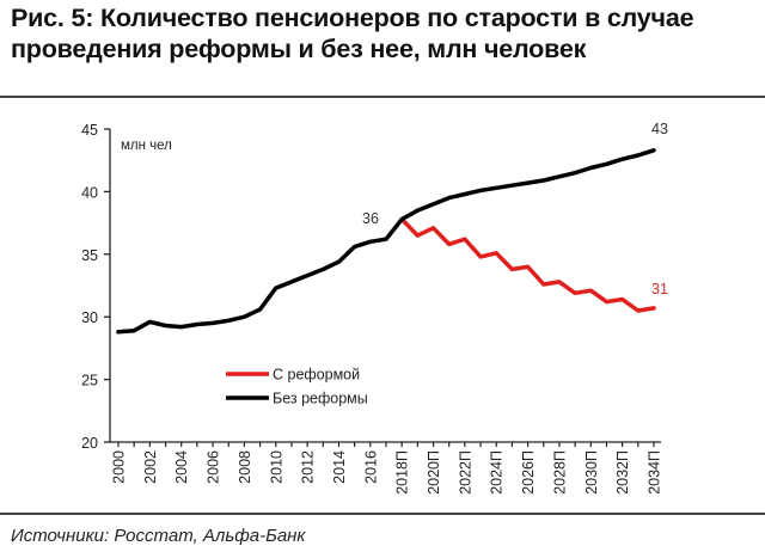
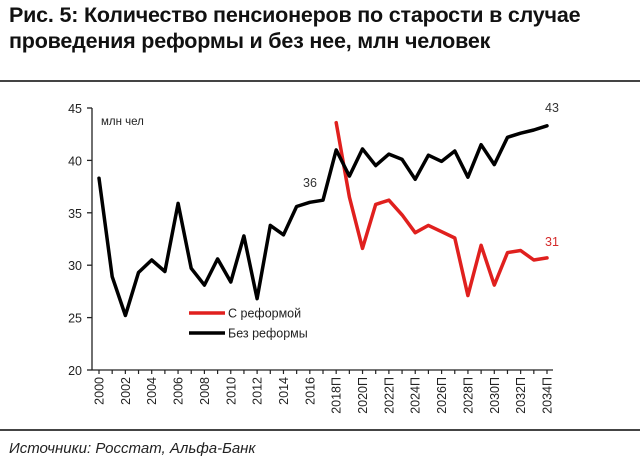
Без реформы/2000: 28.8 -> 38.3
Без реформы/2002: 29.6 -> 25.2
Без реформы/2004: 29.2 -> 30.5
Без реформы/2006: 29.5 -> 35.9
Без реформы/2008: 30.0 -> 28.1
Без реформы/2010: 32.3 -> 28.4
Без реформы/2012: 33.3 -> 26.8
Без реформы/2014: 34.4 -> 32.9
С реформой/2018П: 37.8 -> 43.6
Без реформы/2018П: 37.8 -> 41.0
С реформой/2020П: 37.1 -> 31.6
Без реформы/2020П: 39.0 -> 41.1
Без реформы/2022П: 39.8 -> 40.6
С реформой/2024П: 35.1 -> 33.1
Без реформы/2024П: 40.3 -> 38.2
С реформой/2026П: 34.0 -> 33.2
Без реформы/2026П: 40.7 -> 39.9
С реформой/2028П: 32.8 -> 27.1
Без реформы/2028П: 41.2 -> 38.4
С реформой/2030П: 32.1 -> 28.1
Без реформы/2030П: 41.9 -> 39.6
